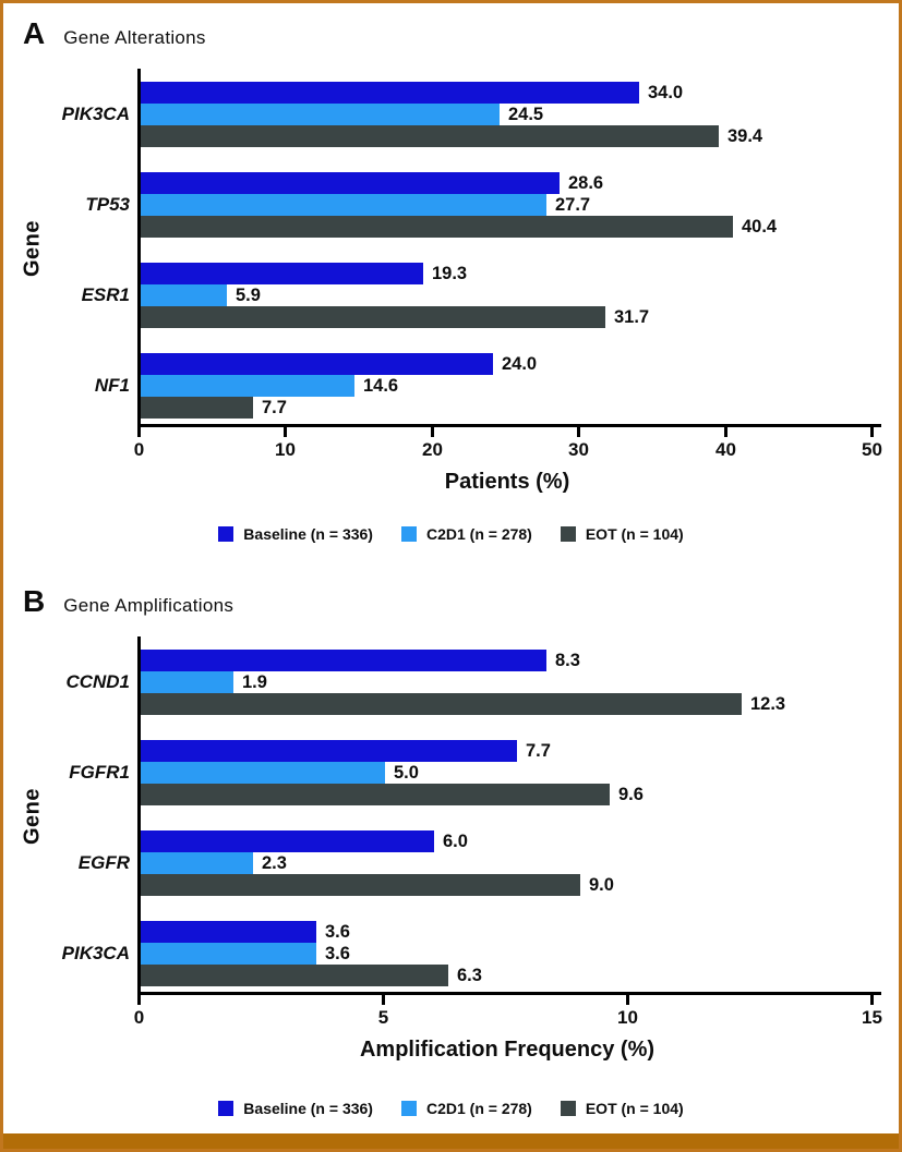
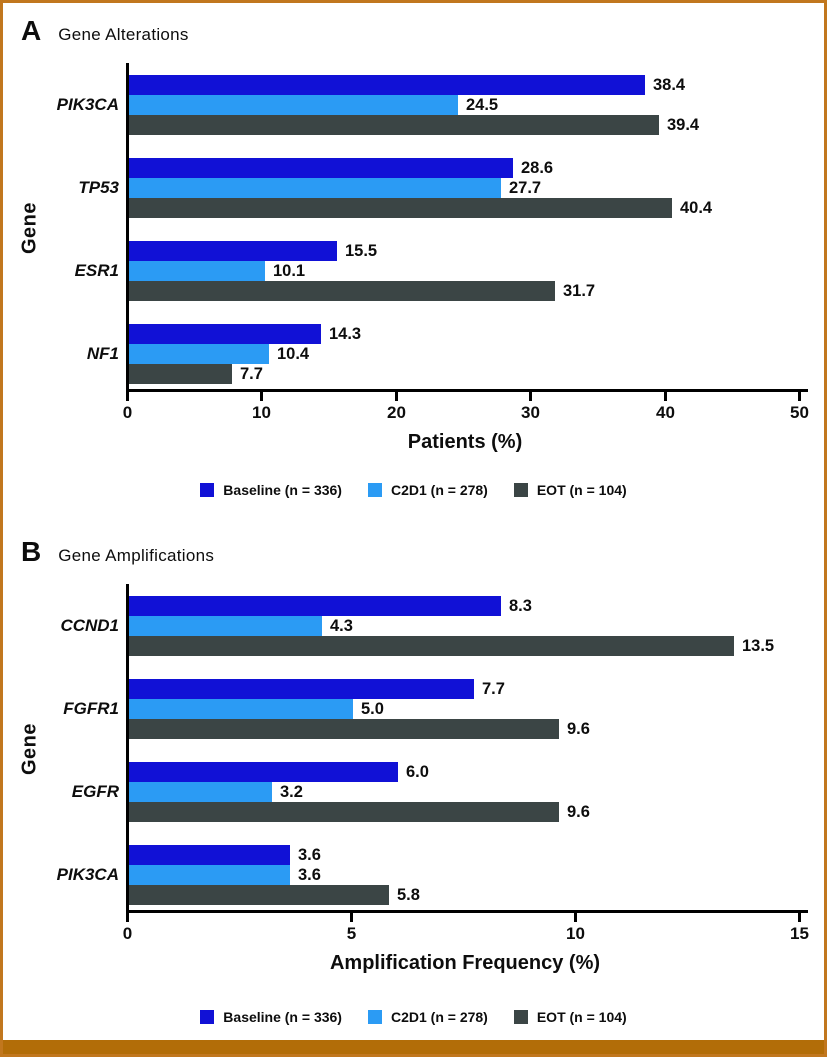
Gene Alterations/Baseline (n = 336)/PIK3CA: 34.0 -> 38.4
Gene Alterations/Baseline (n = 336)/ESR1: 19.3 -> 15.5
Gene Alterations/C2D1 (n = 278)/ESR1: 5.9 -> 10.1
Gene Alterations/Baseline (n = 336)/NF1: 24.0 -> 14.3
Gene Alterations/C2D1 (n = 278)/NF1: 14.6 -> 10.4
Gene Amplifications/C2D1 (n = 278)/CCND1: 1.9 -> 4.3
Gene Amplifications/EOT (n = 104)/CCND1: 12.3 -> 13.5
Gene Amplifications/C2D1 (n = 278)/EGFR: 2.3 -> 3.2
Gene Amplifications/EOT (n = 104)/EGFR: 9.0 -> 9.6
Gene Amplifications/EOT (n = 104)/PIK3CA: 6.3 -> 5.8
